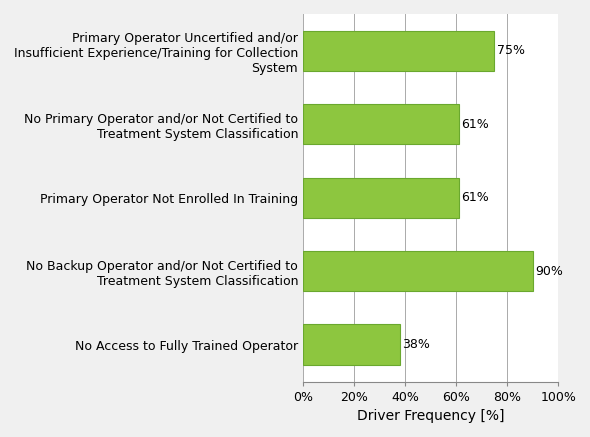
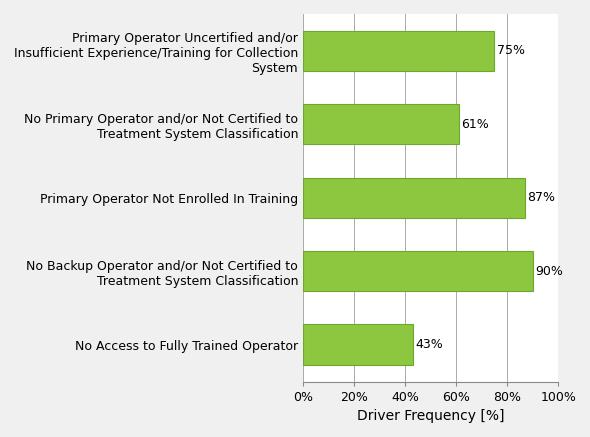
Primary Operator Not Enrolled In Training: 61% -> 87%
No Access to Fully Trained Operator: 38% -> 43%
